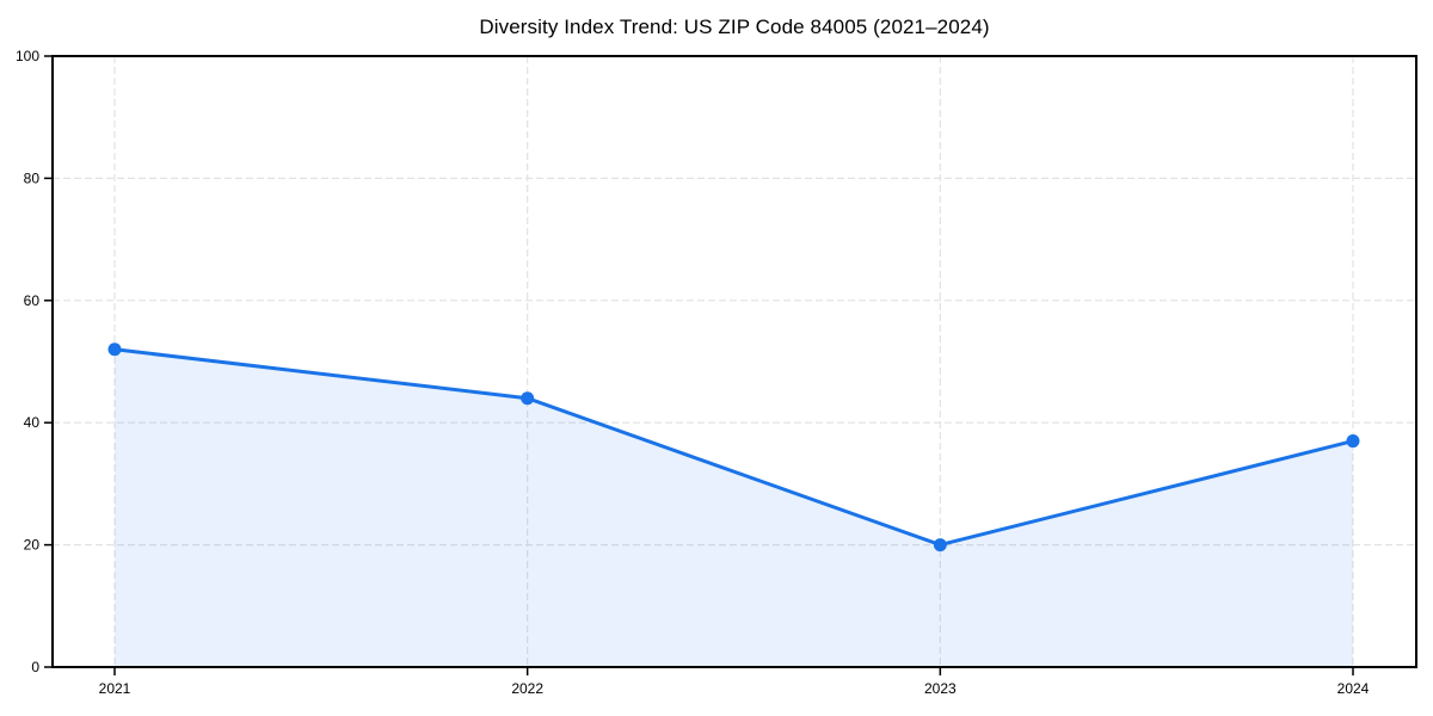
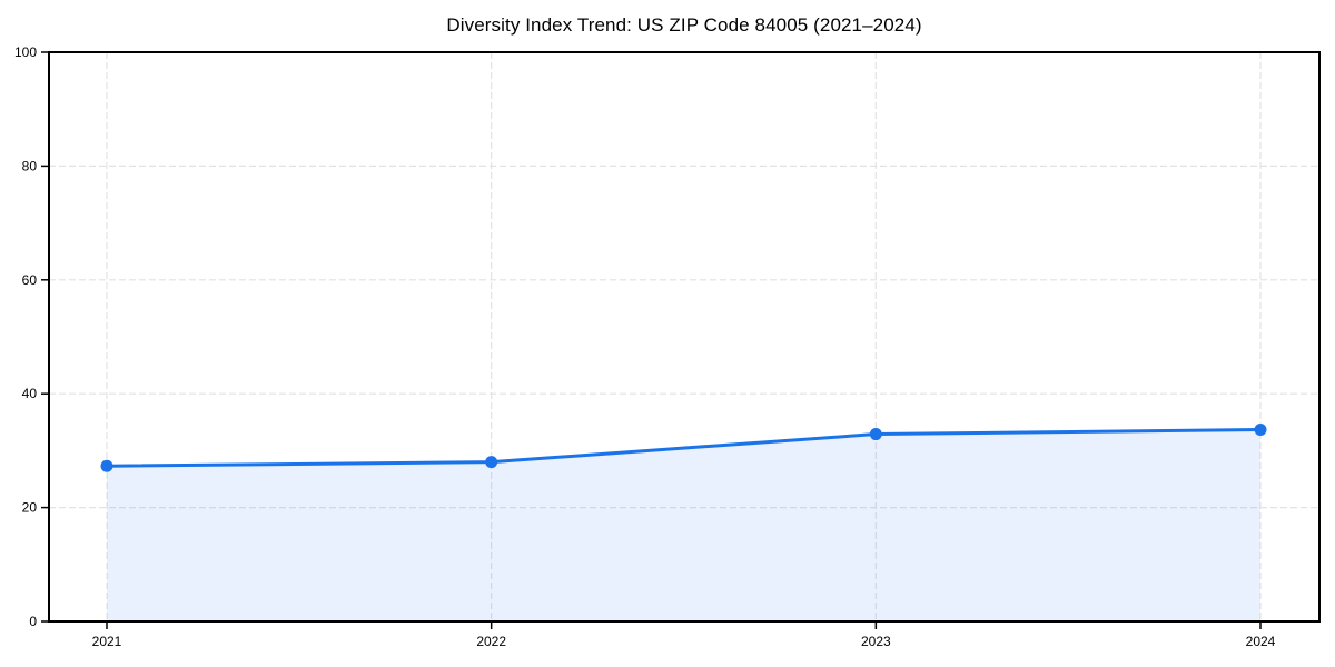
2021: 52 -> 27
2022: 44 -> 28
2023: 20 -> 33
2024: 37 -> 34
